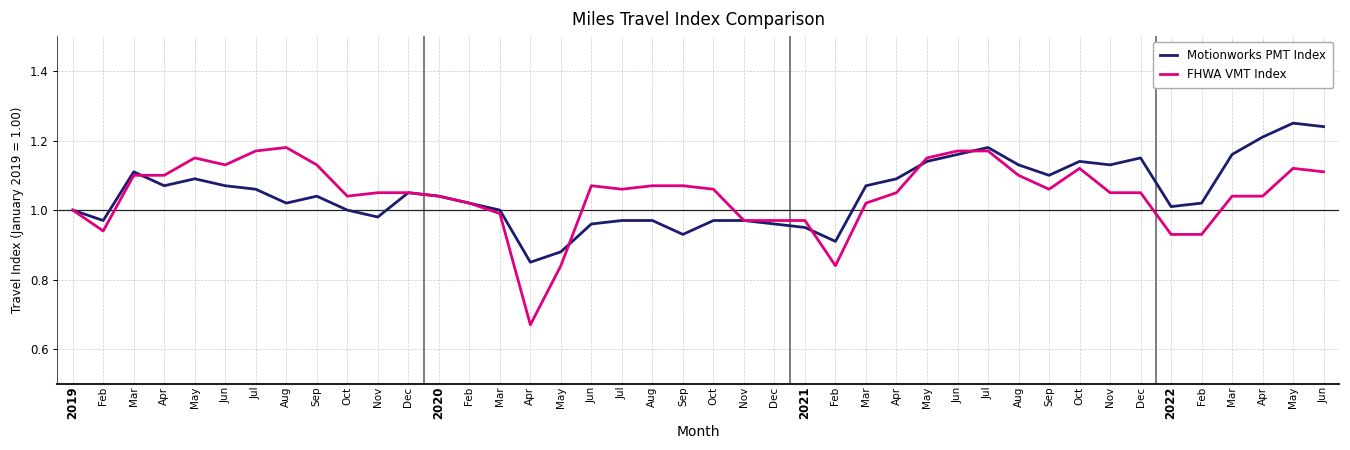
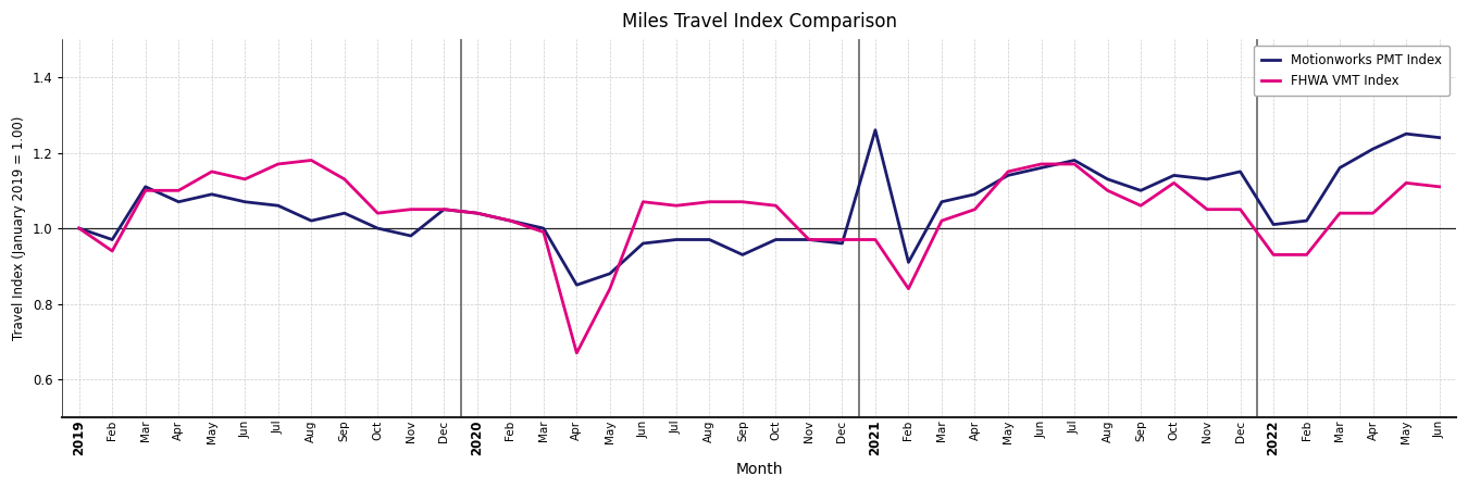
Motionworks PMT Index/2021: 0.95 -> 1.26
